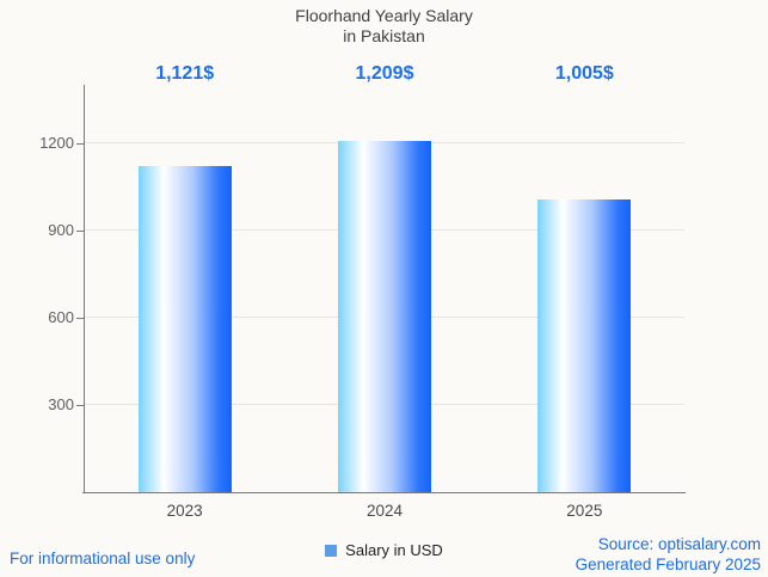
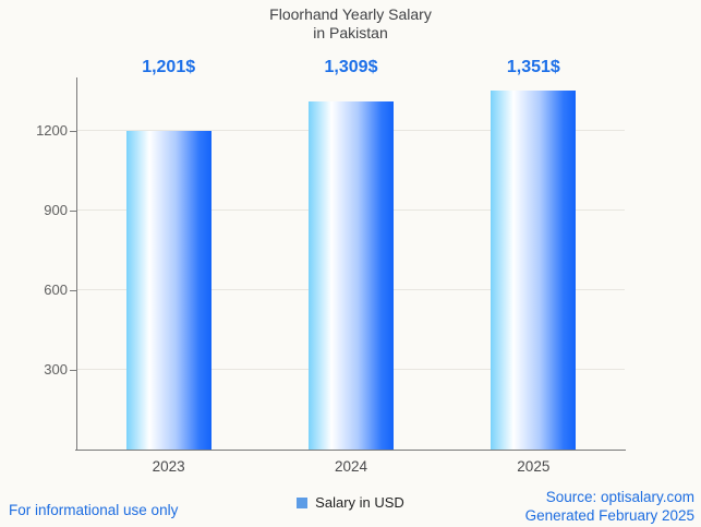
2023: 1,121 -> 1,201
2024: 1,209 -> 1,309
2025: 1,005 -> 1,351
